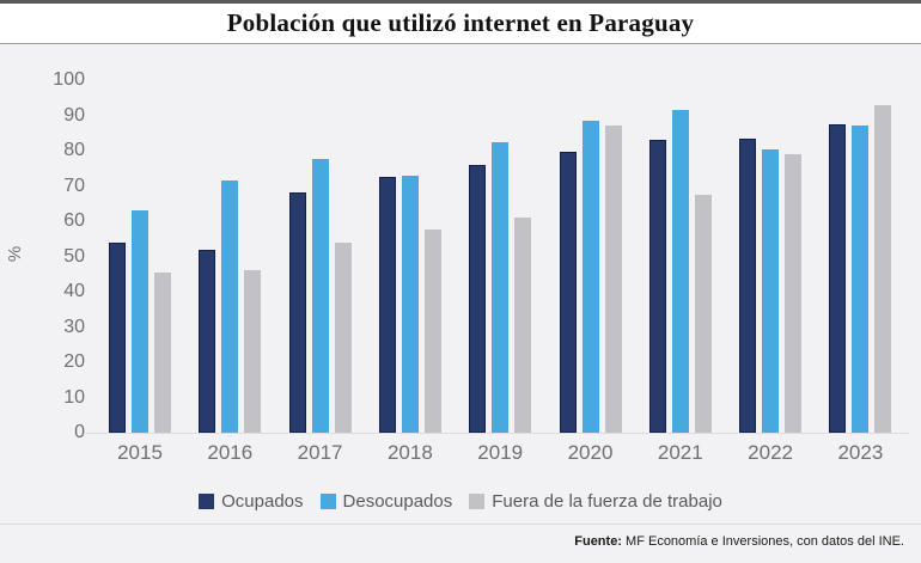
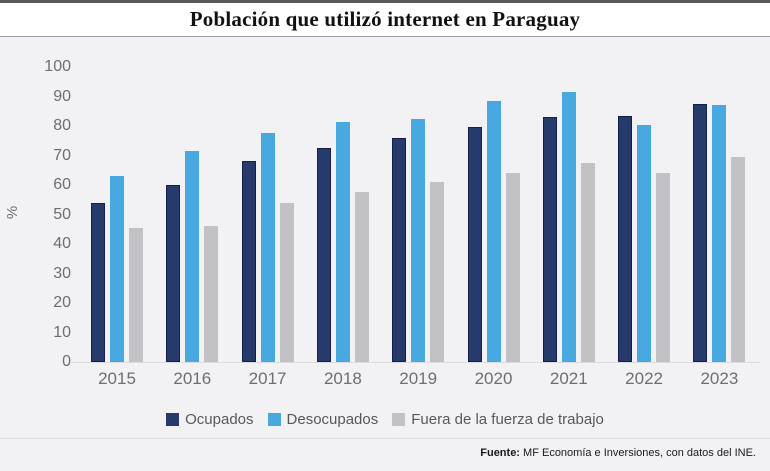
Ocupados/2016: 52 -> 60
Desocupados/2018: 73 -> 82
Fuera de la fuerza de trabajo/2020: 87 -> 64
Fuera de la fuerza de trabajo/2022: 79 -> 64
Fuera de la fuerza de trabajo/2023: 93 -> 70
